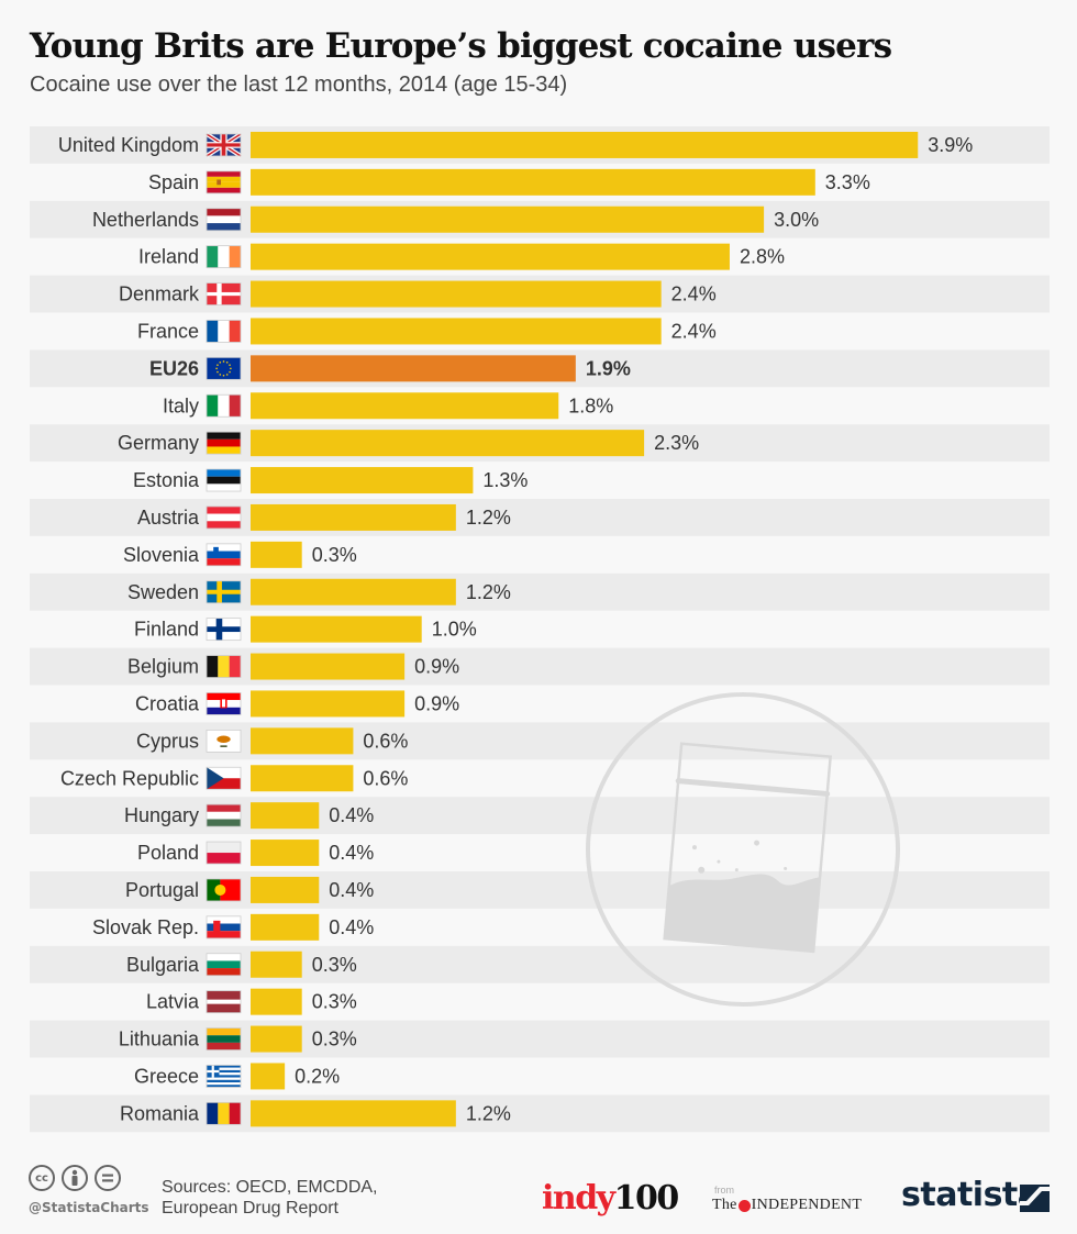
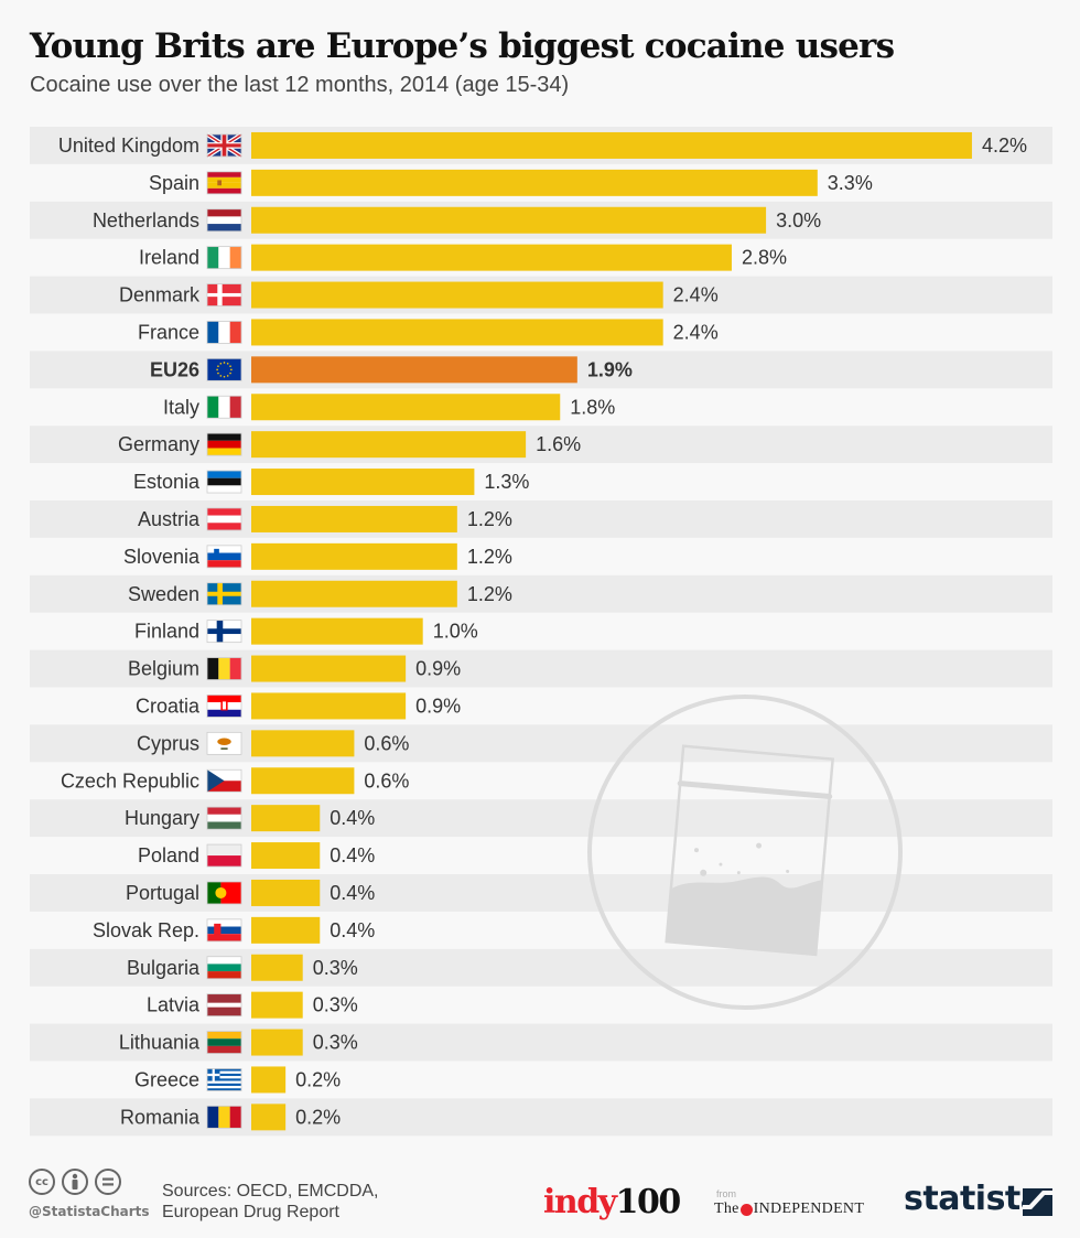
United Kingdom: 3.9% -> 4.2%
Germany: 2.3% -> 1.6%
Slovenia: 0.3% -> 1.2%
Romania: 1.2% -> 0.2%
